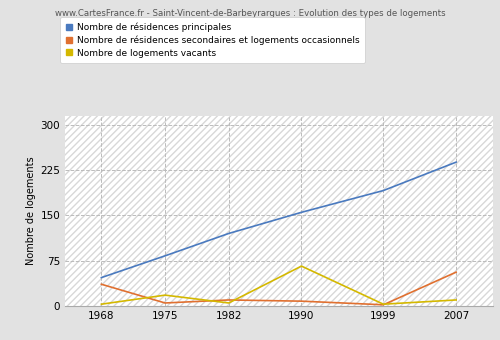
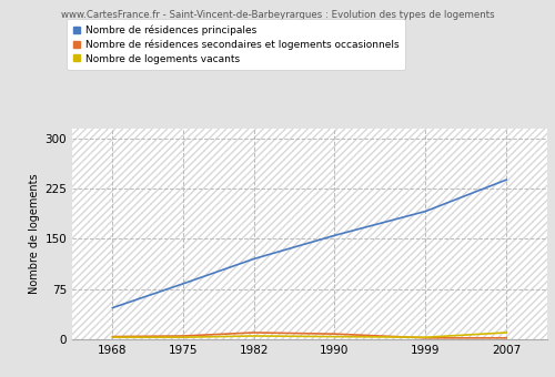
Nombre de résidences secondaires et logements occasionnels/1968: 36 -> 4
Nombre de logements vacants/1975: 18 -> 3
Nombre de logements vacants/1990: 66 -> 4
Nombre de résidences secondaires et logements occasionnels/2007: 56 -> 2
